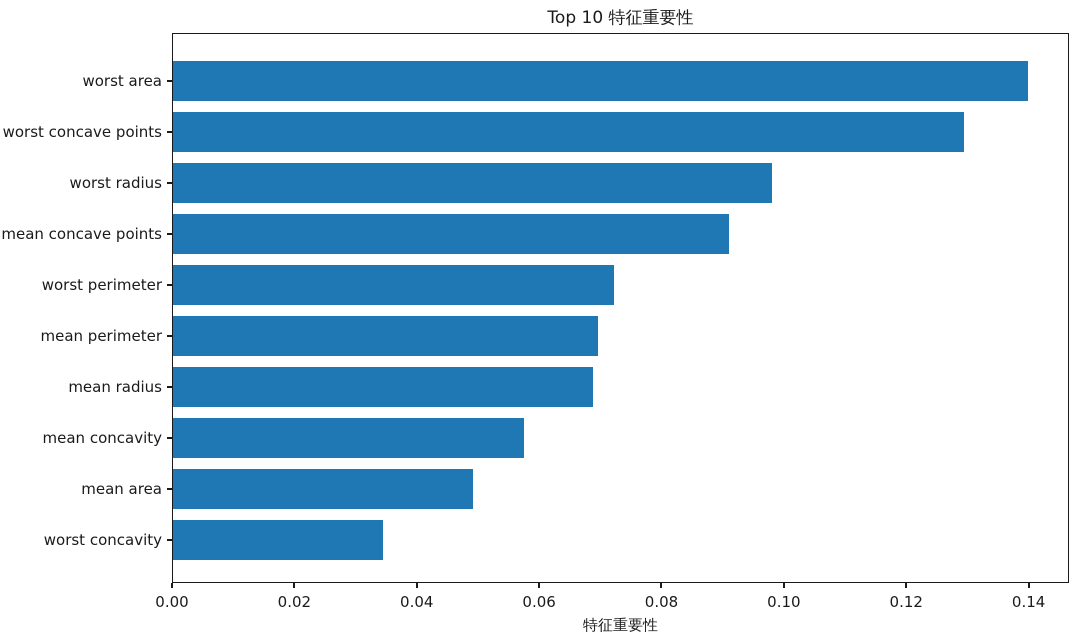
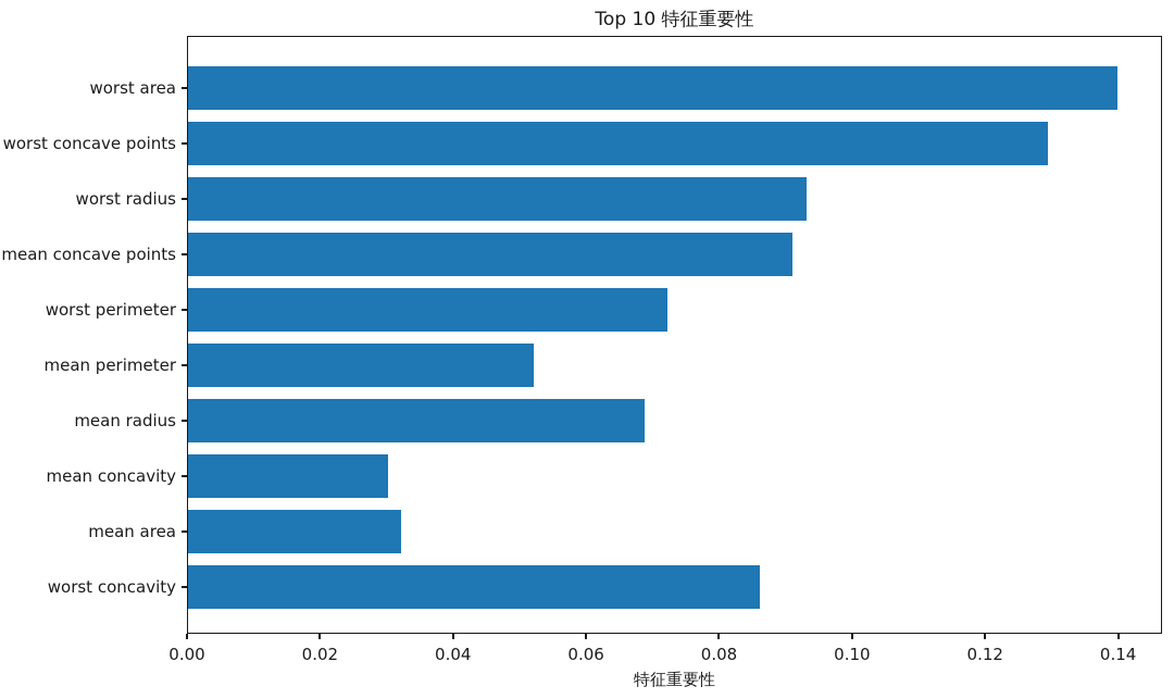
worst radius: 0.098 -> 0.093
mean perimeter: 0.069 -> 0.052
mean concavity: 0.057 -> 0.030
mean area: 0.049 -> 0.032
worst concavity: 0.034 -> 0.086
